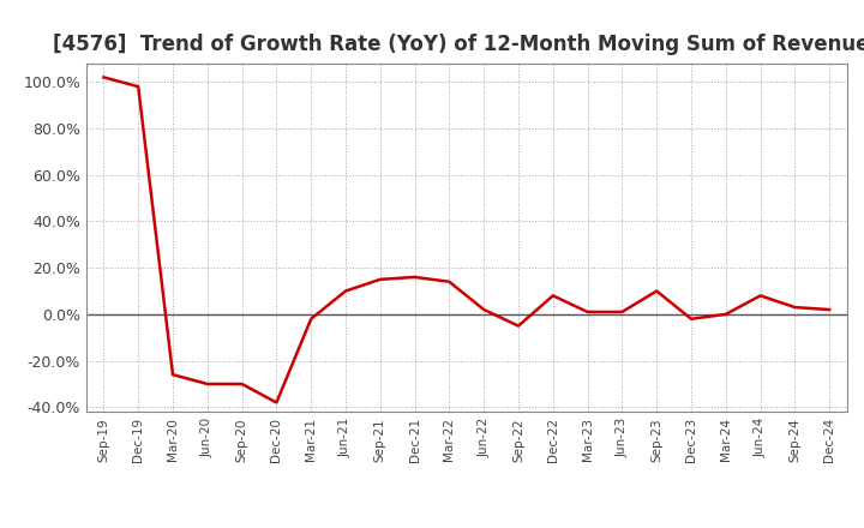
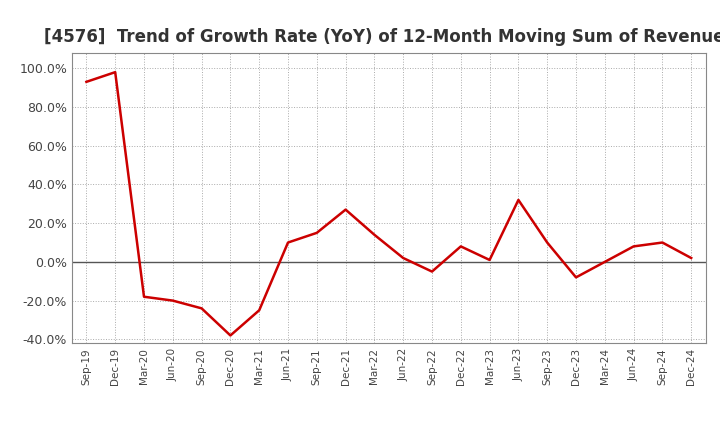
Sep-19: 102% -> 93%
Mar-20: -26% -> -18%
Jun-20: -30% -> -20%
Sep-20: -30% -> -24%
Mar-21: -2% -> -25%
Dec-21: 16% -> 27%
Jun-23: 1% -> 32%
Dec-23: -2% -> -8%
Sep-24: 3% -> 10%
